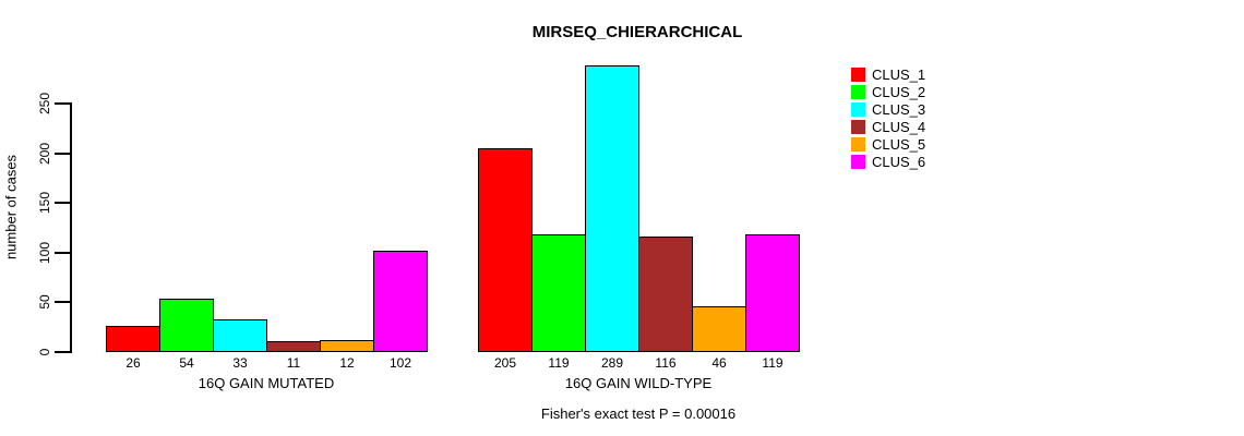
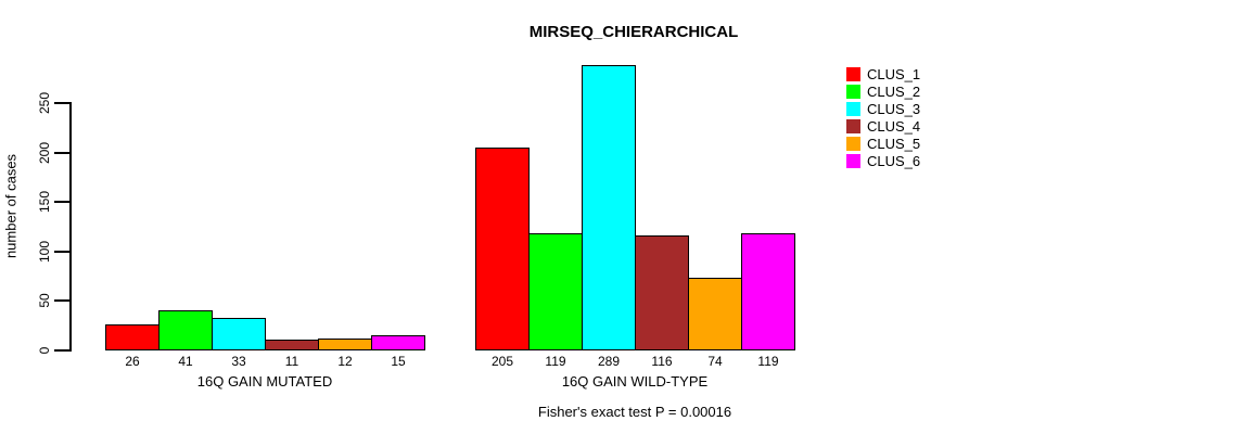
CLUS_2/16Q GAIN MUTATED: 54 -> 41
CLUS_6/16Q GAIN MUTATED: 102 -> 15
CLUS_5/16Q GAIN WILD-TYPE: 46 -> 74
